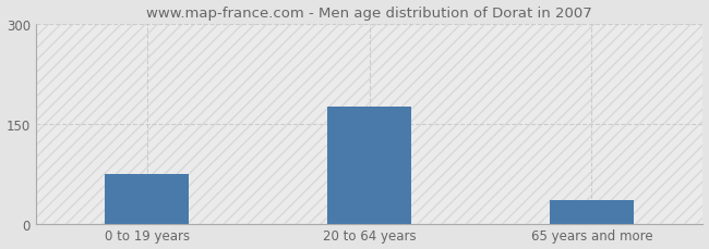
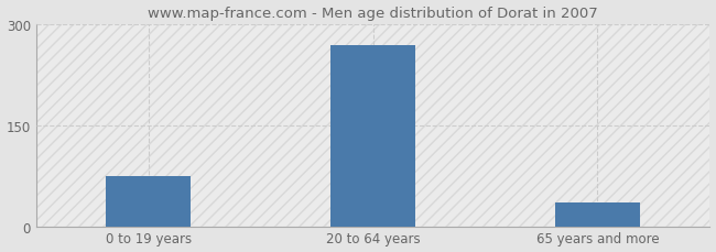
20 to 64 years: 175 -> 268
